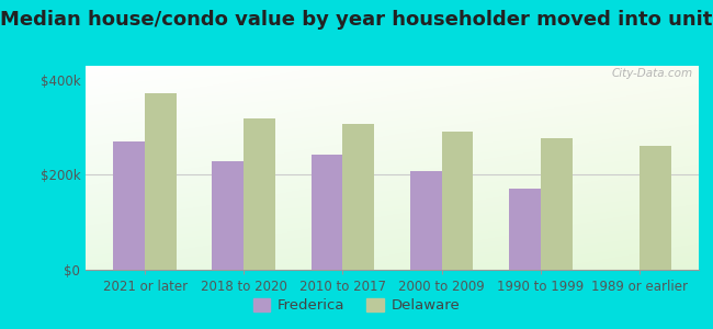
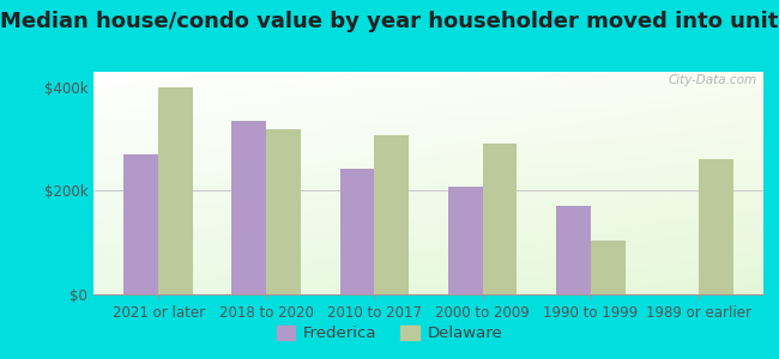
Delaware/2021 or later: $372k -> $400k
Frederica/2018 to 2020: $228k -> $335k
Delaware/1990 to 1999: $278k -> $105k
